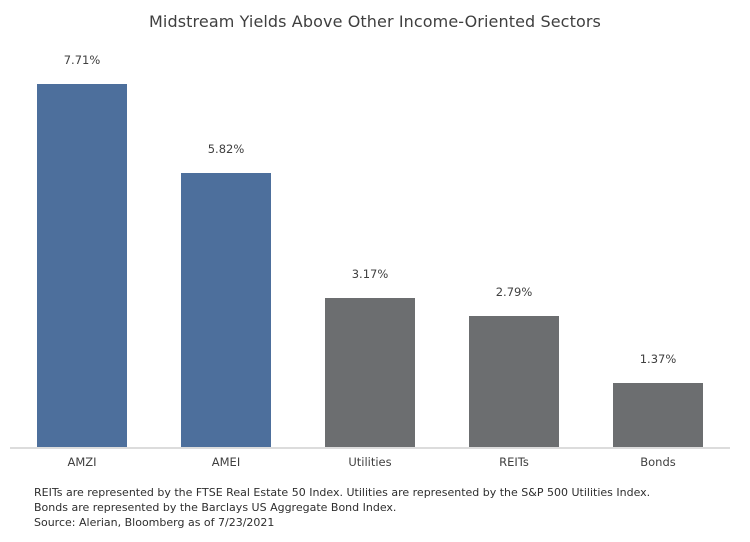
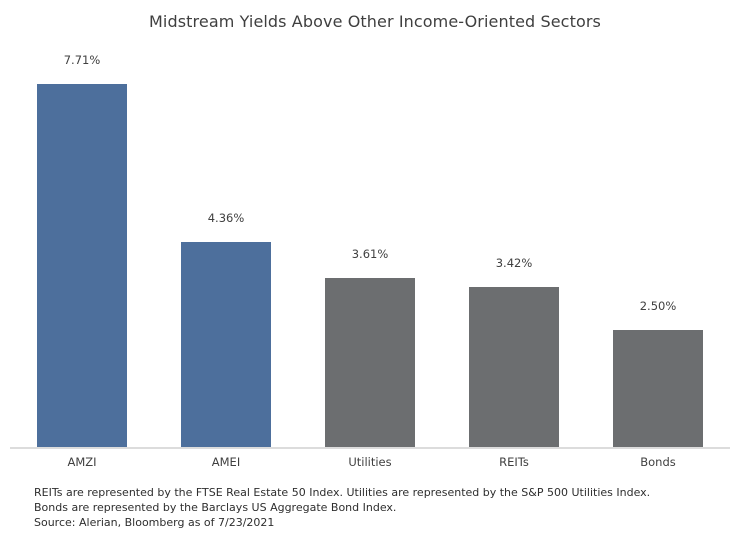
AMEI: 5.82% -> 4.36%
Utilities: 3.17% -> 3.61%
REITs: 2.79% -> 3.42%
Bonds: 1.37% -> 2.50%
